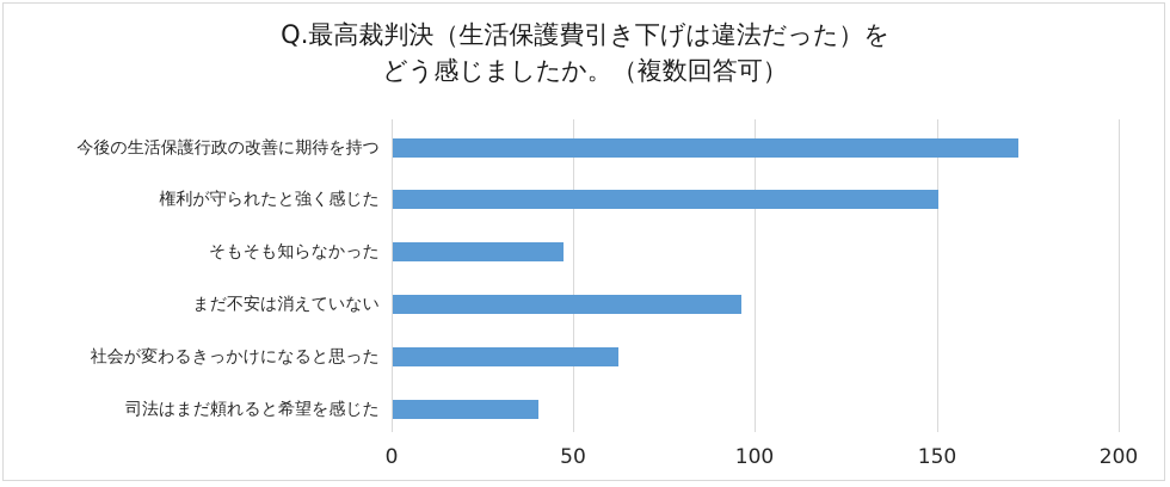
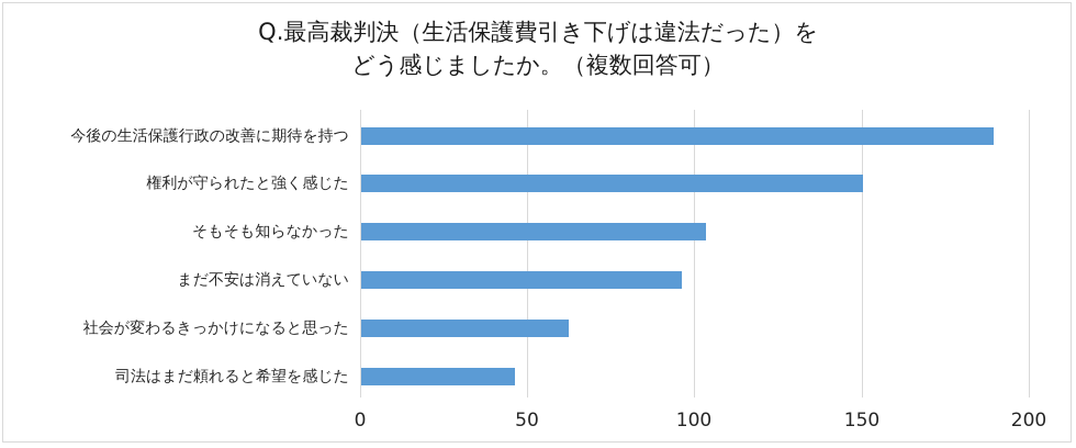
今後の生活保護行政の改善に期待を持つ: 172 -> 189
そもそも知らなかった: 47 -> 103
司法はまだ頼れると希望を感じた: 40 -> 46
